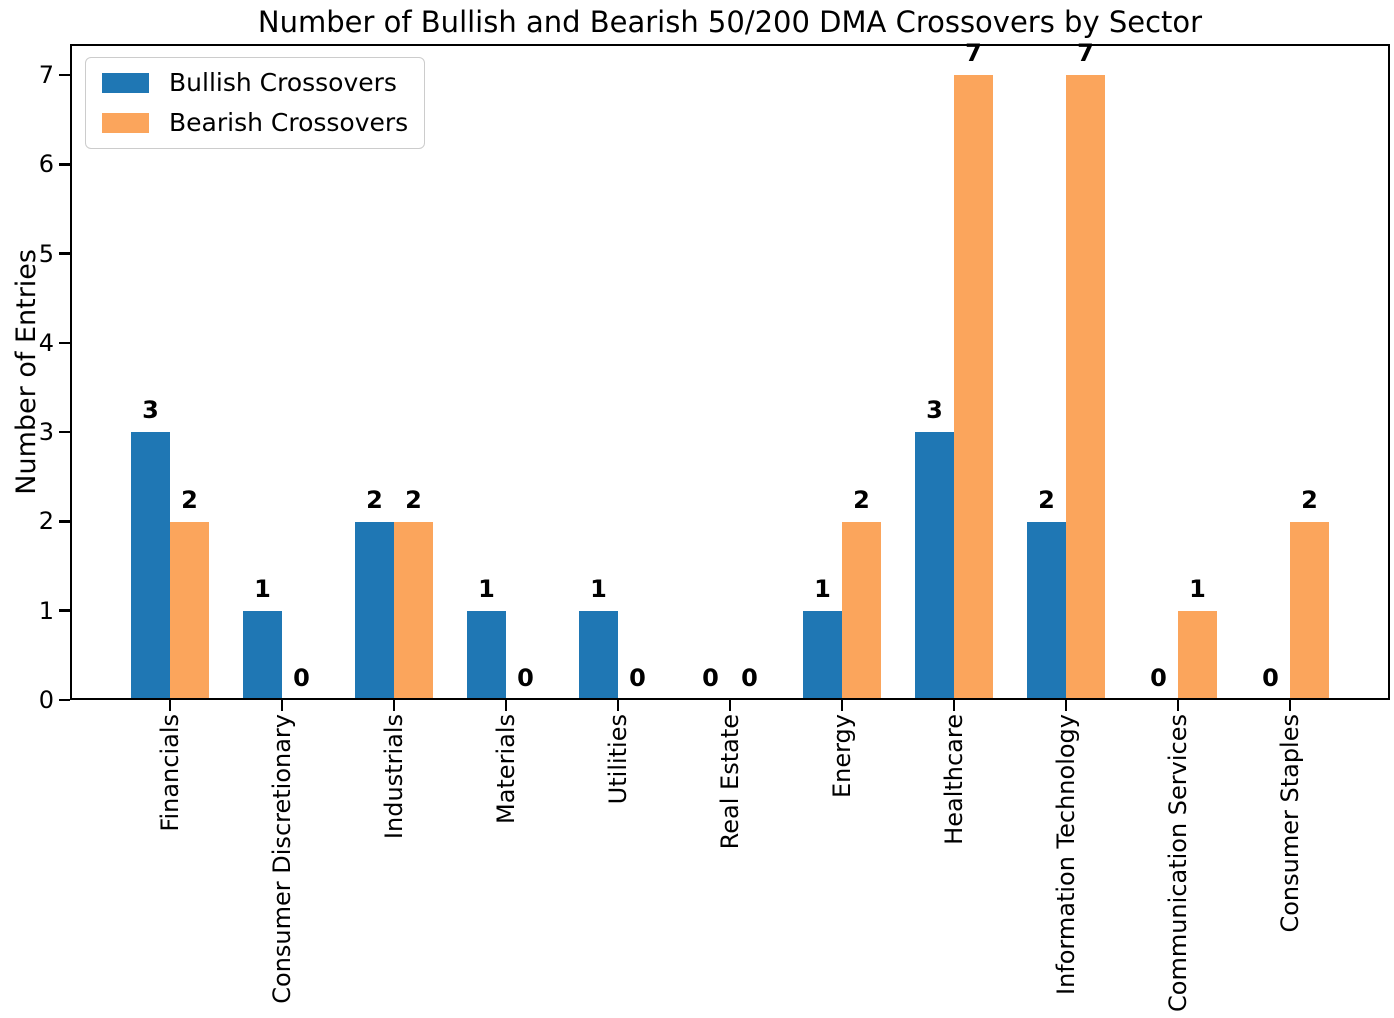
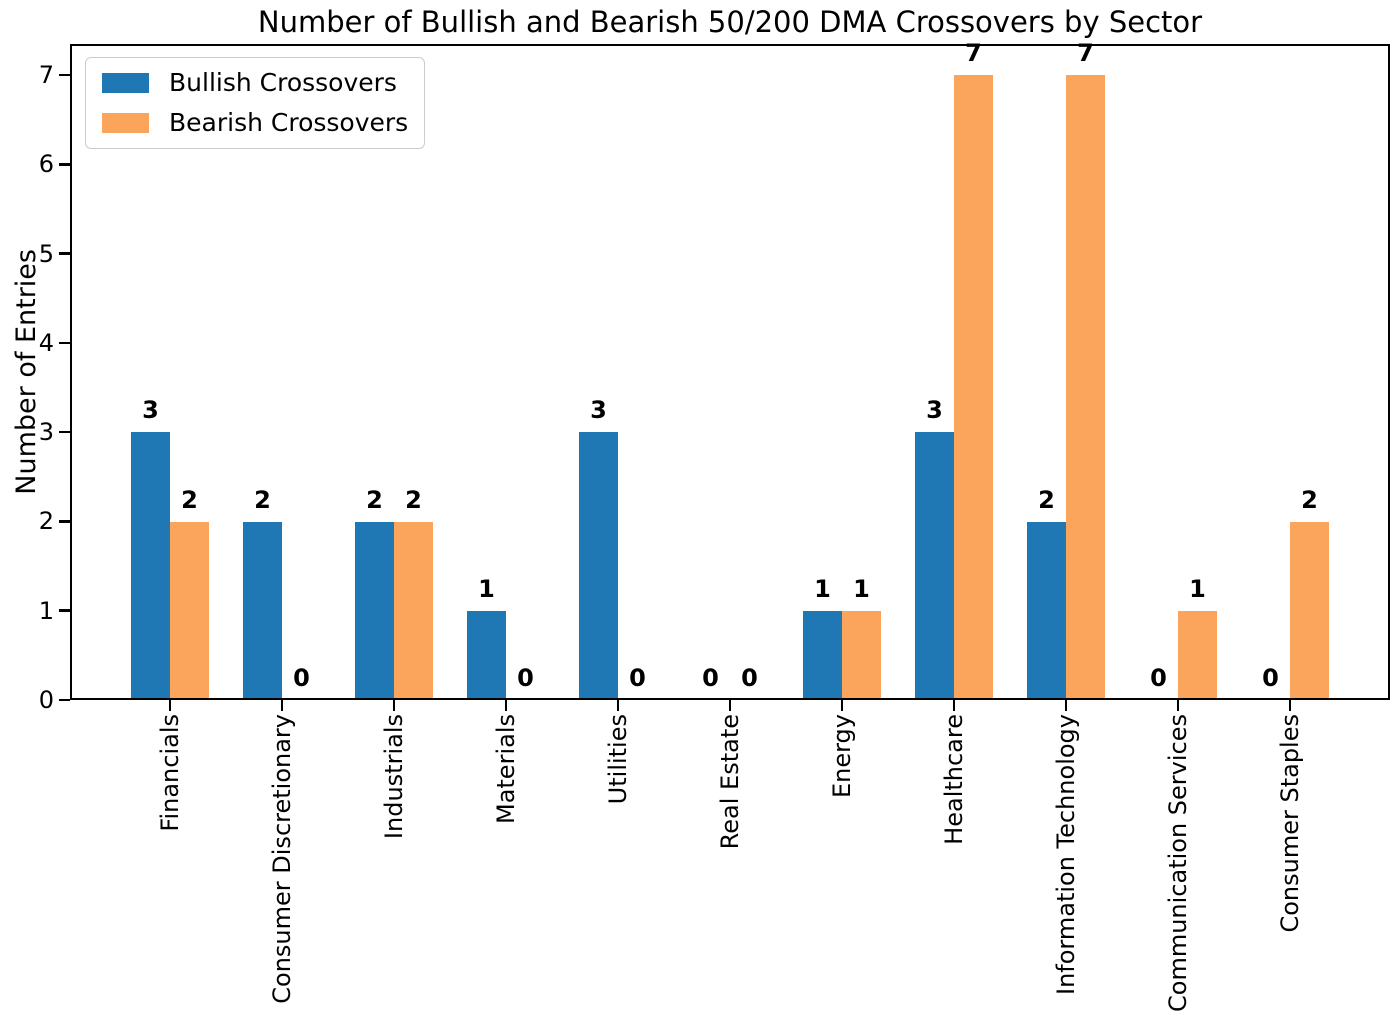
Bullish Crossovers/Consumer Discretionary: 1 -> 2
Bullish Crossovers/Utilities: 1 -> 3
Bearish Crossovers/Energy: 2 -> 1
